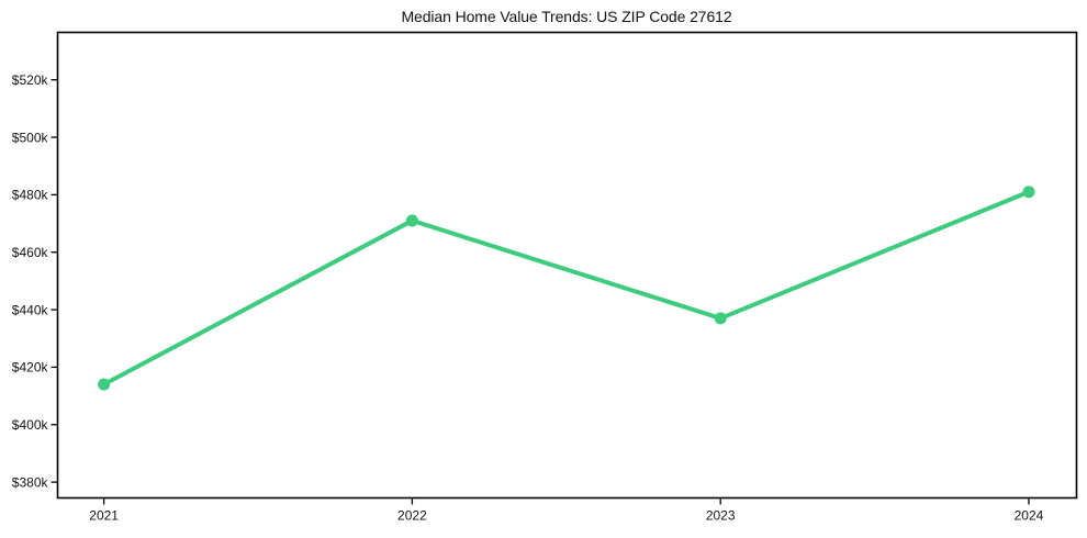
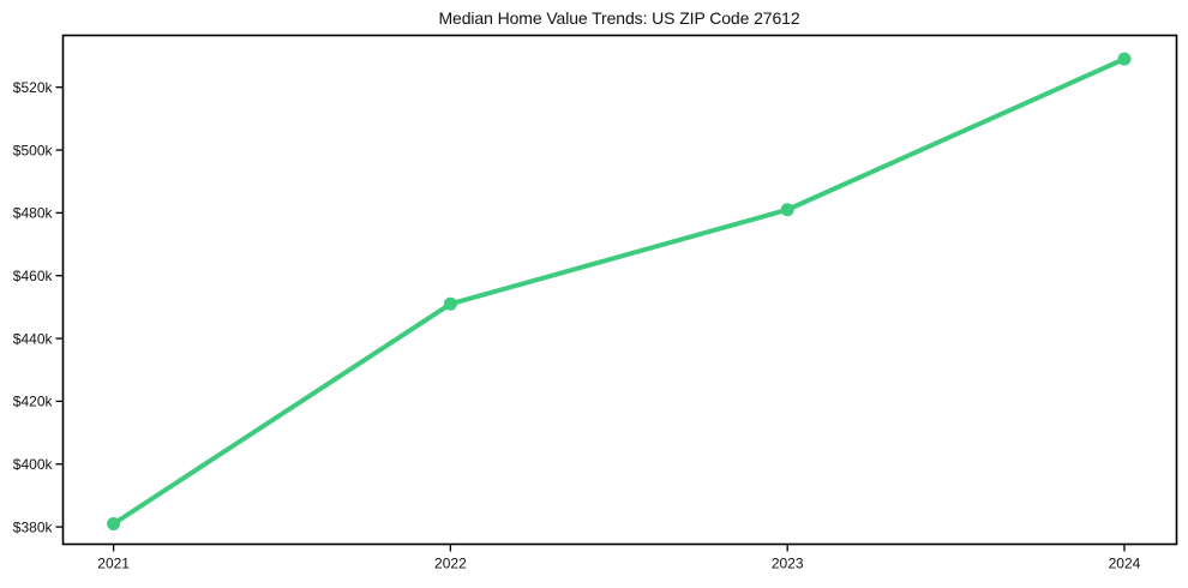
2021: $414k -> $381k
2022: $471k -> $451k
2023: $437k -> $481k
2024: $481k -> $529k
